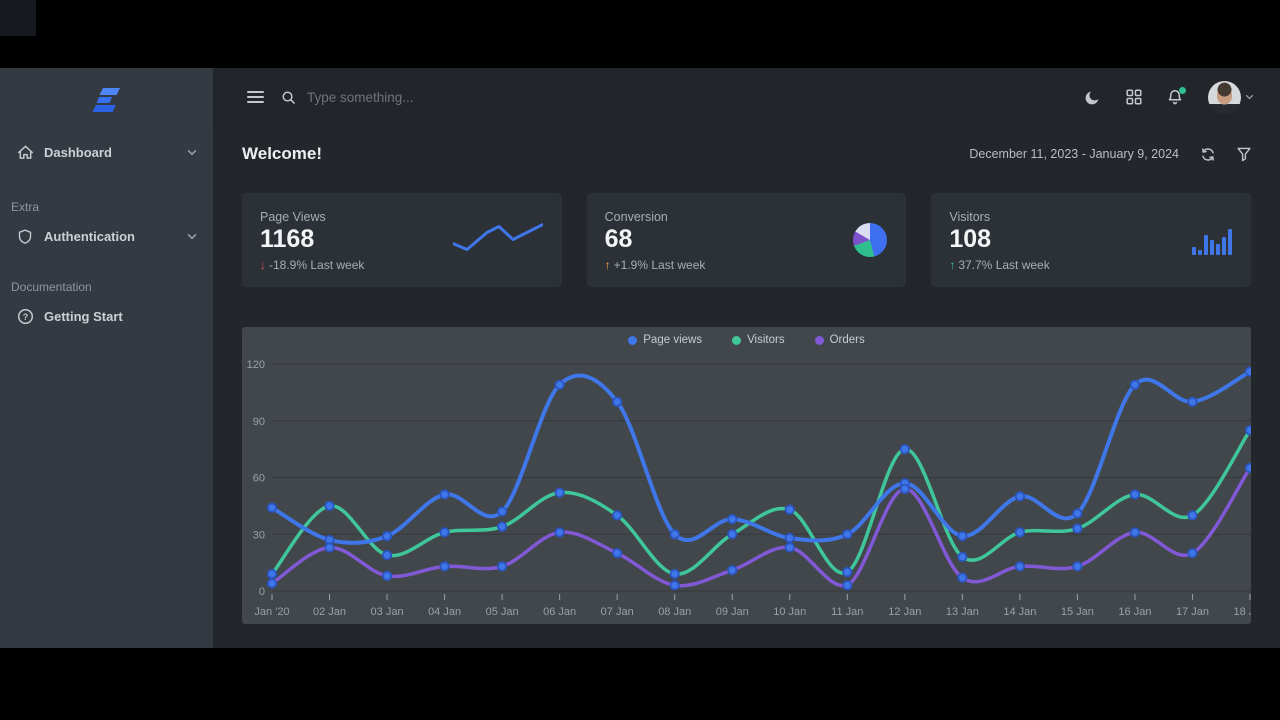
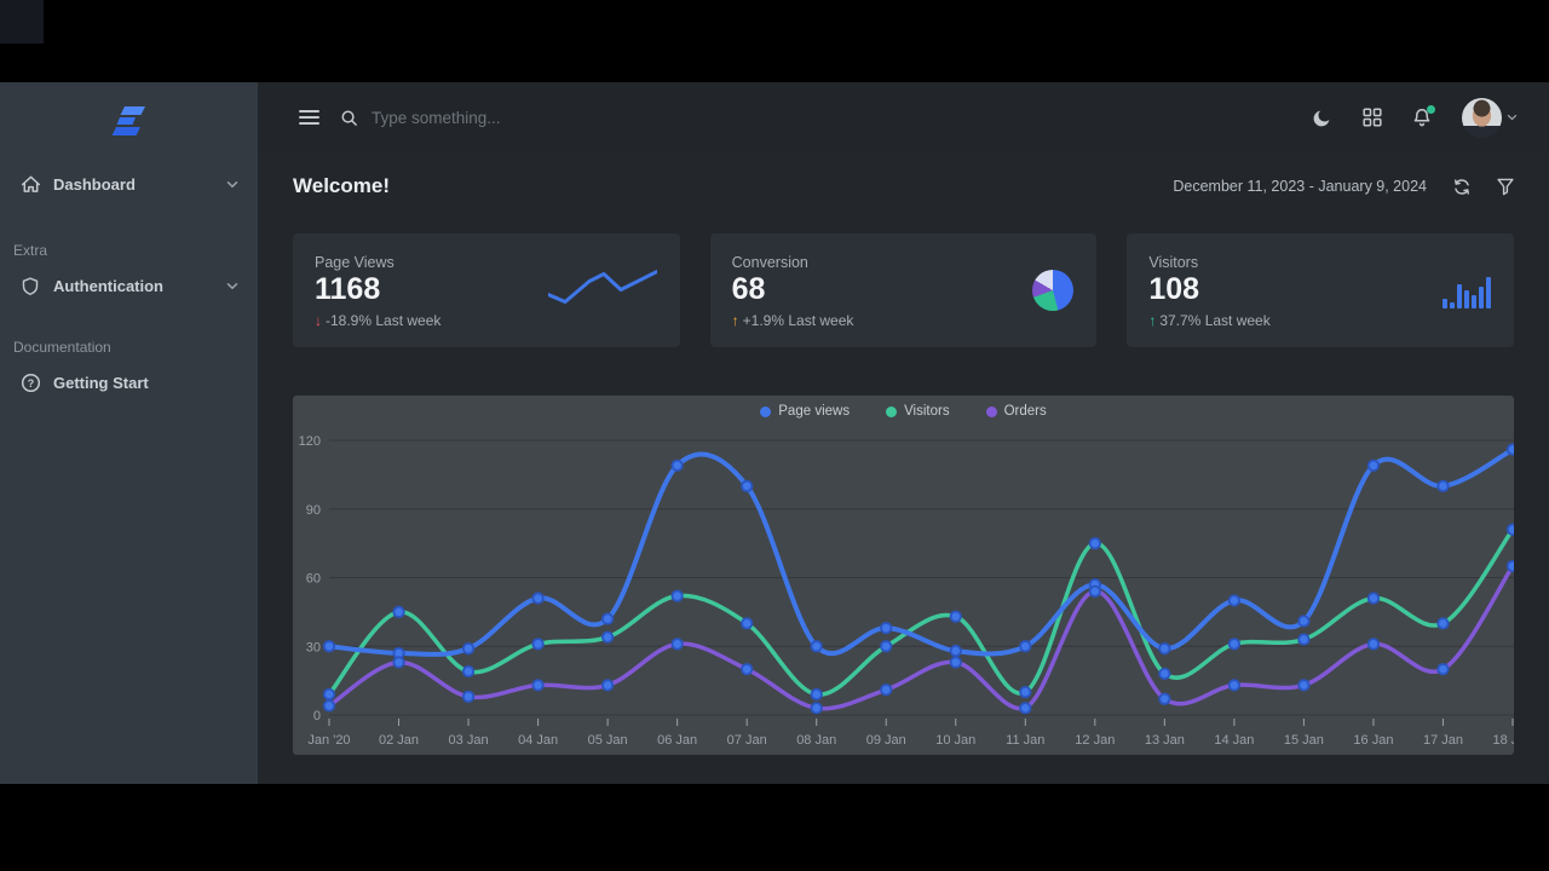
Page views/Jan '20: 44 -> 30
Visitors/18 Jan: 85 -> 81
